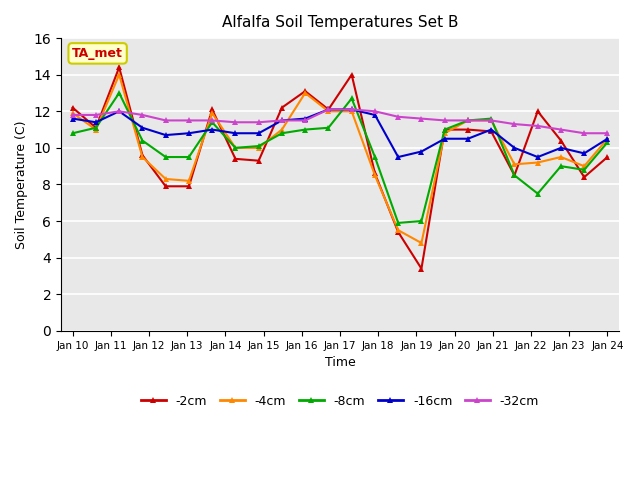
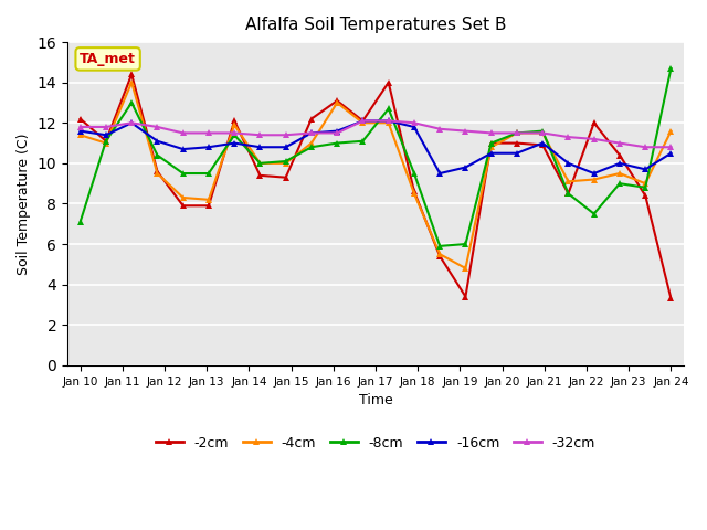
-4cm/Jan 10: 11.9 -> 11.4
-8cm/Jan 10: 10.8 -> 7.1
-2cm/Jan 24: 9.5 -> 3.3
-4cm/Jan 24: 10.5 -> 11.6
-8cm/Jan 24: 10.3 -> 14.7
